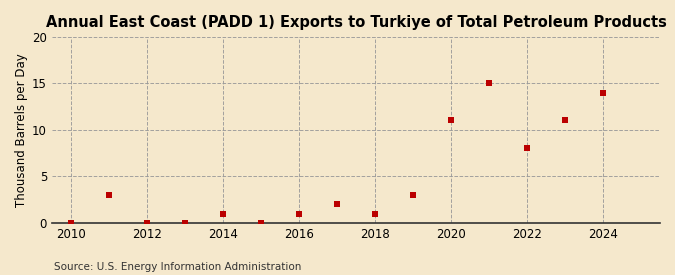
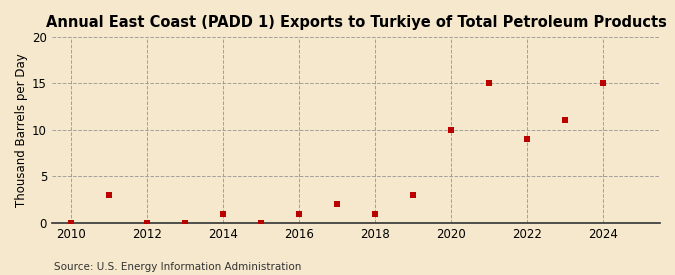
2020: 11 -> 10
2022: 8 -> 9
2024: 14 -> 15
